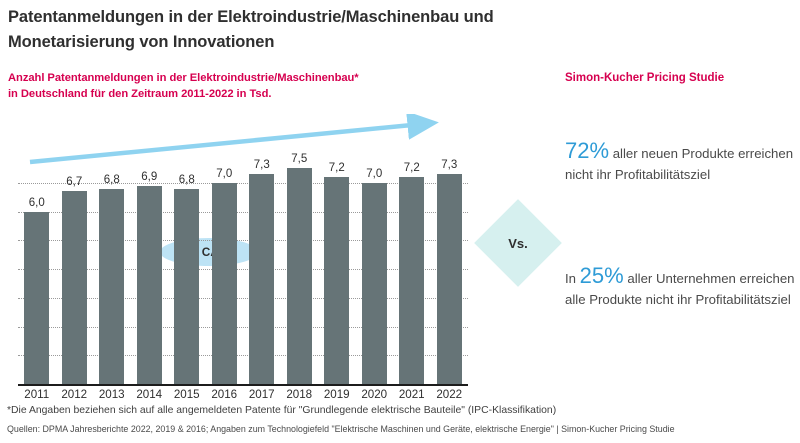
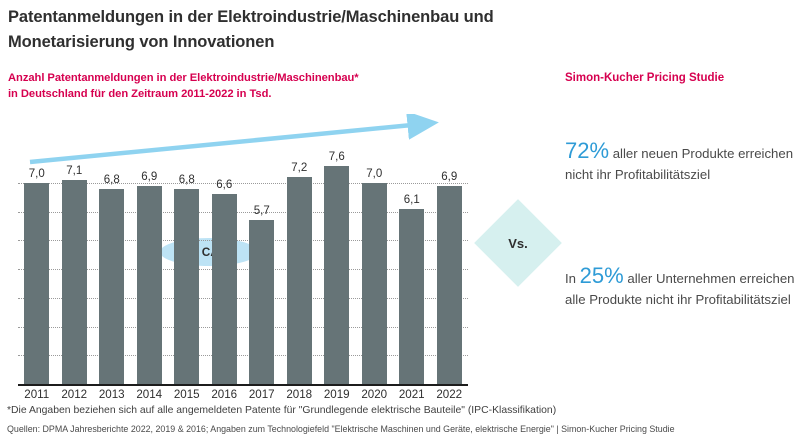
2011: 6,0 -> 7,0
2012: 6,7 -> 7,1
2016: 7,0 -> 6,6
2017: 7,3 -> 5,7
2018: 7,5 -> 7,2
2019: 7,2 -> 7,6
2021: 7,2 -> 6,1
2022: 7,3 -> 6,9
